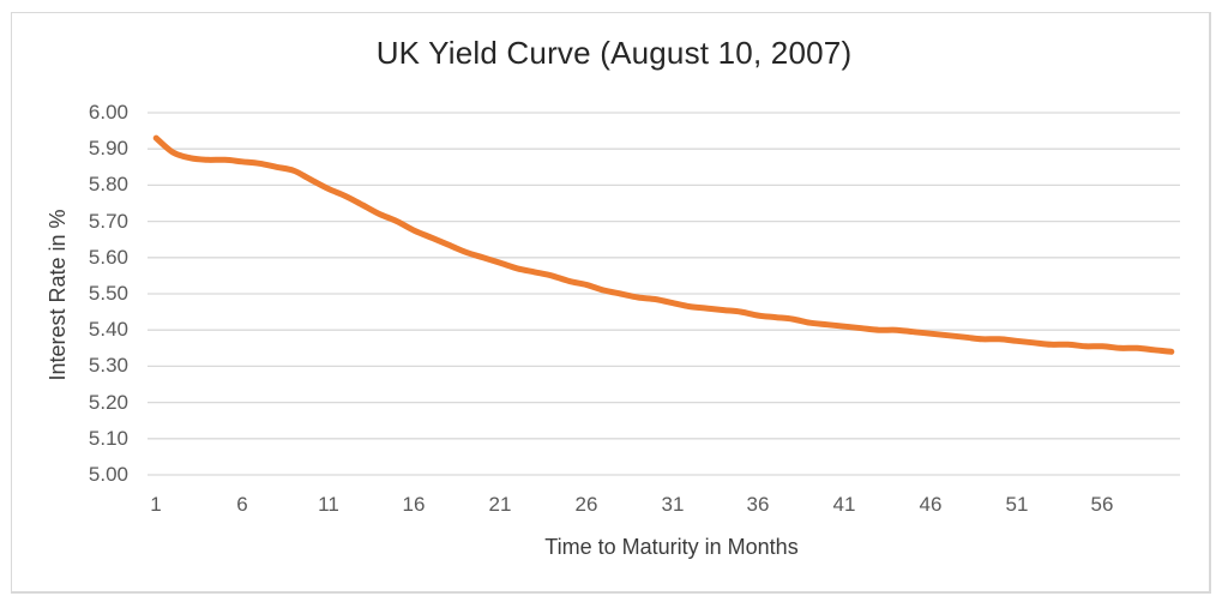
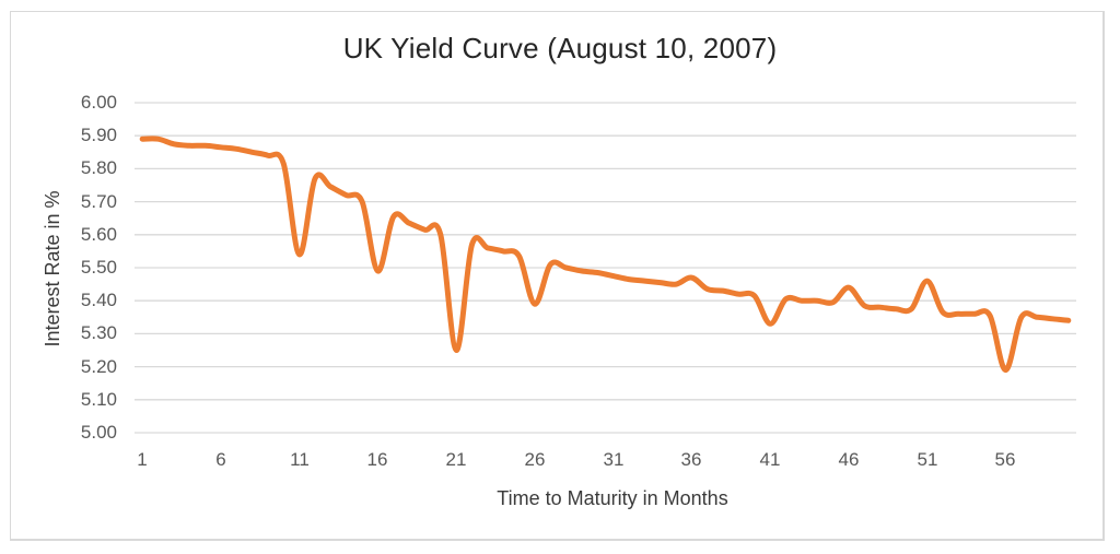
1: 5.93 -> 5.89
11: 5.79 -> 5.54
16: 5.67 -> 5.49
21: 5.58 -> 5.25
26: 5.53 -> 5.39
36: 5.44 -> 5.47
41: 5.41 -> 5.33
46: 5.39 -> 5.44
51: 5.37 -> 5.46
56: 5.36 -> 5.19
